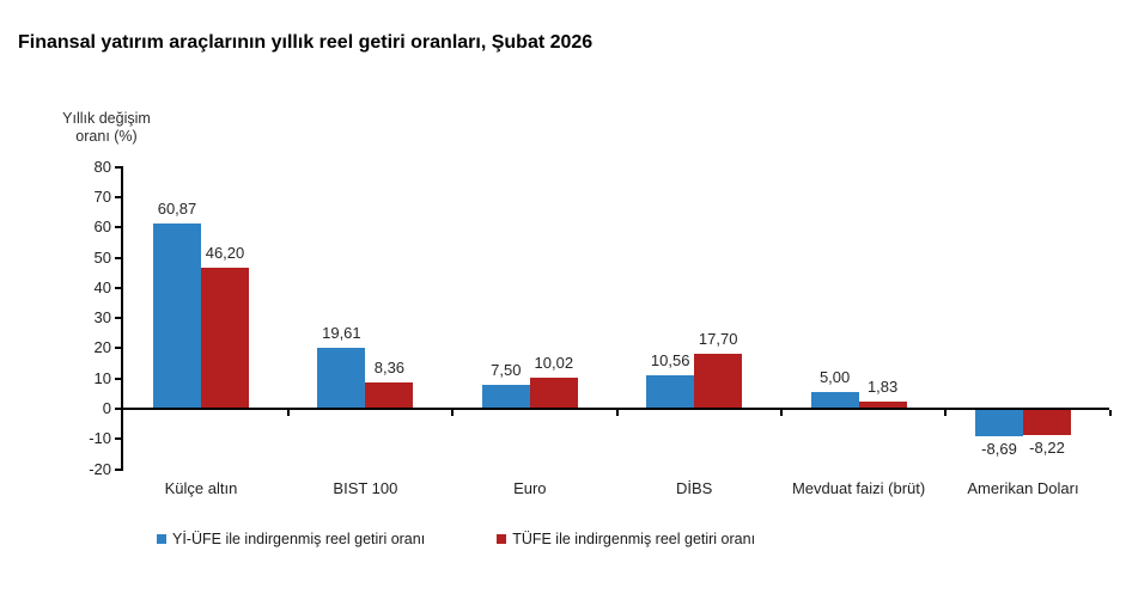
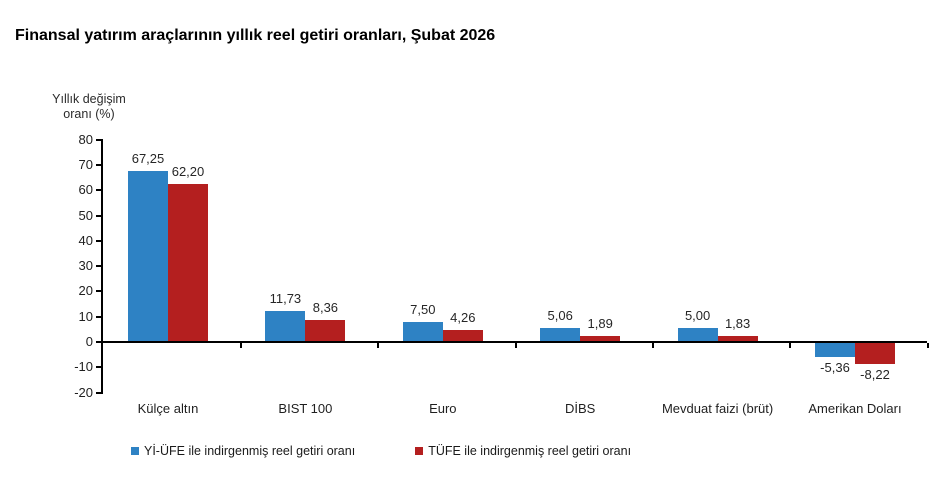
Yİ-ÜFE ile indirgenmiş reel getiri oranı/Külçe altın: 60,87 -> 67,25
TÜFE ile indirgenmiş reel getiri oranı/Külçe altın: 46,20 -> 62,20
Yİ-ÜFE ile indirgenmiş reel getiri oranı/BIST 100: 19,61 -> 11,73
TÜFE ile indirgenmiş reel getiri oranı/Euro: 10,02 -> 4,26
Yİ-ÜFE ile indirgenmiş reel getiri oranı/DİBS: 10,56 -> 5,06
TÜFE ile indirgenmiş reel getiri oranı/DİBS: 17,70 -> 1,89
Yİ-ÜFE ile indirgenmiş reel getiri oranı/Amerikan Doları: -8,69 -> -5,36
